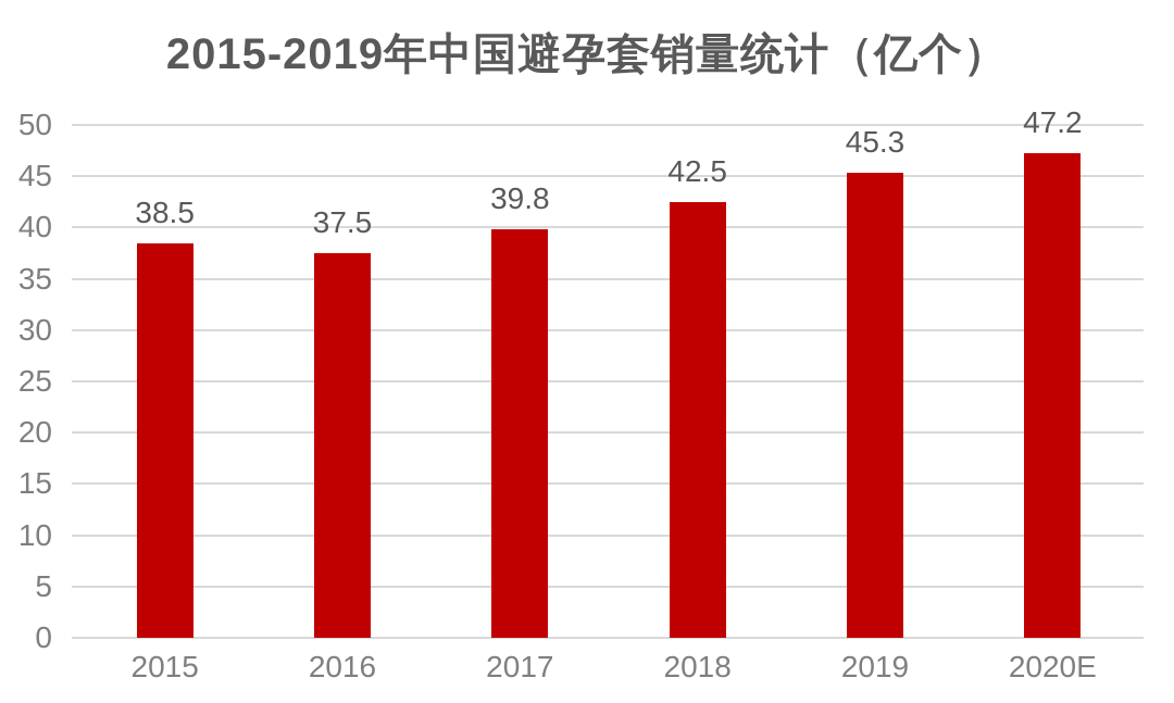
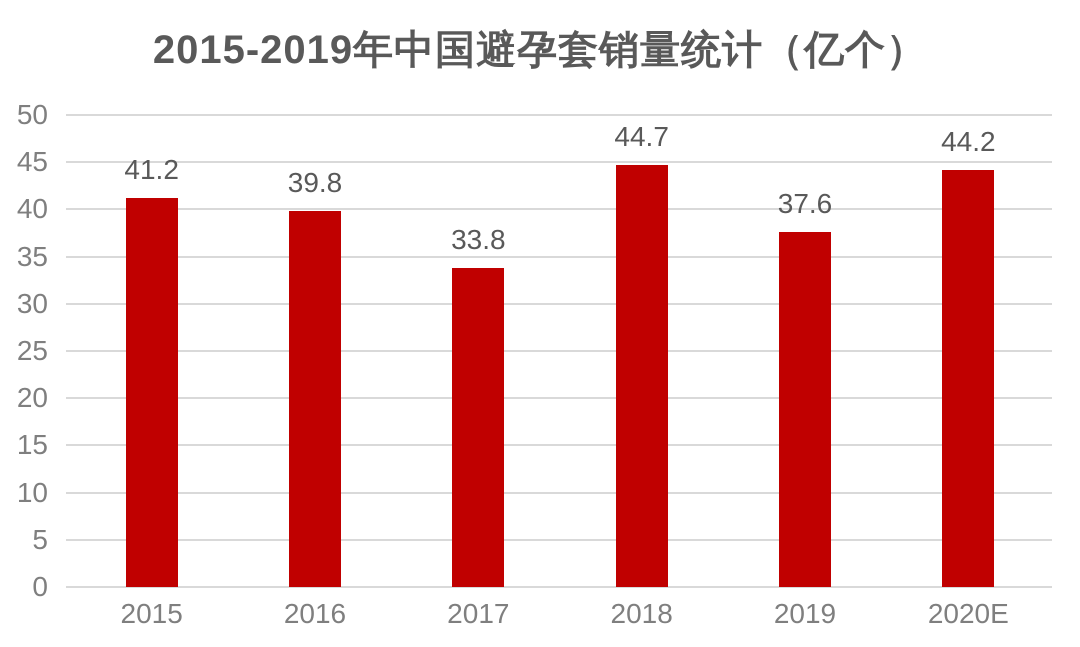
2015: 38.5 -> 41.2
2016: 37.5 -> 39.8
2017: 39.8 -> 33.8
2018: 42.5 -> 44.7
2019: 45.3 -> 37.6
2020E: 47.2 -> 44.2
